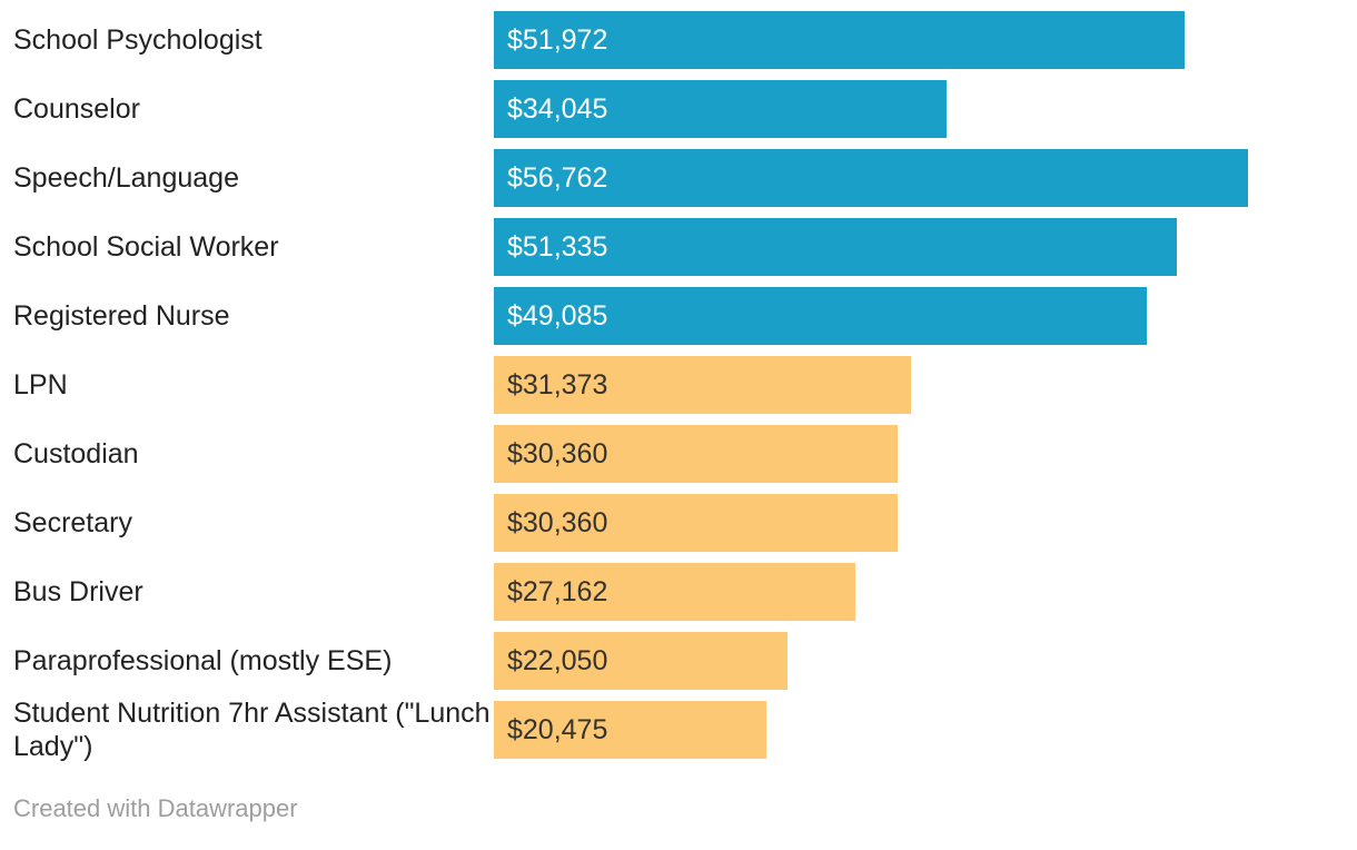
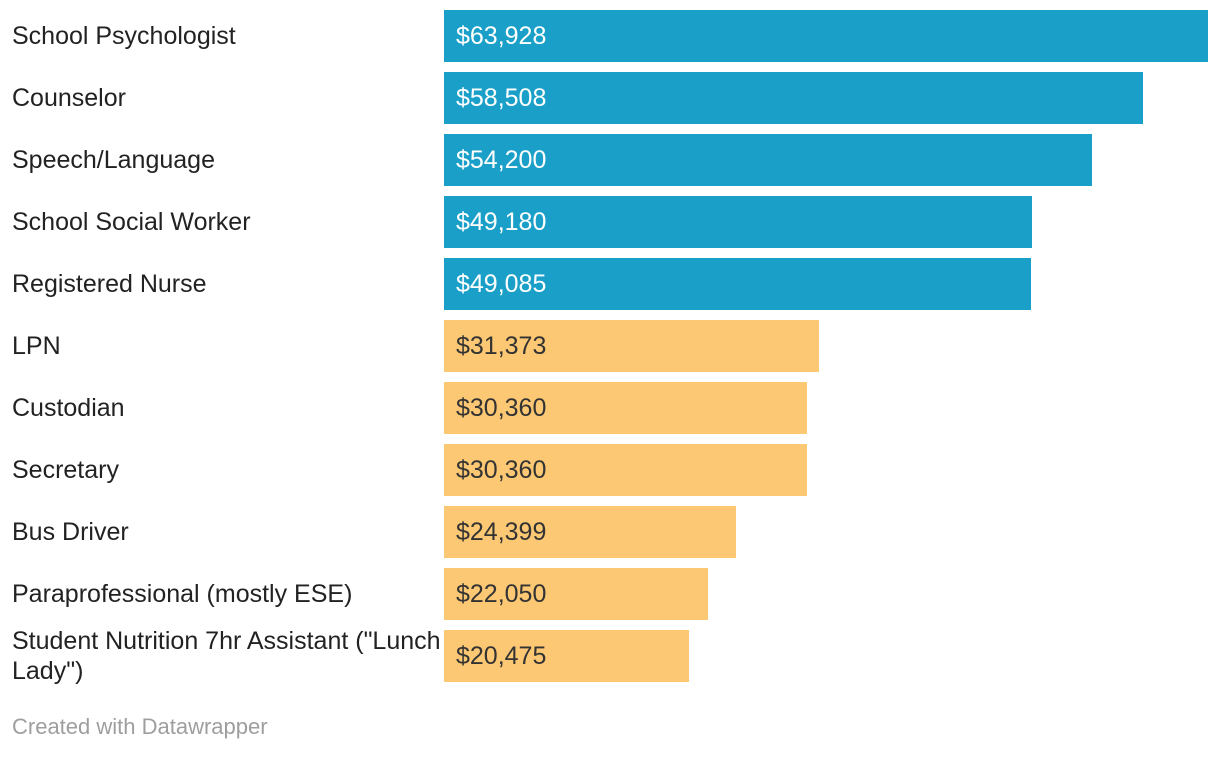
School Psychologist: $51,972 -> $63,928
Counselor: $34,045 -> $58,508
Speech/Language: $56,762 -> $54,200
School Social Worker: $51,335 -> $49,180
Bus Driver: $27,162 -> $24,399
